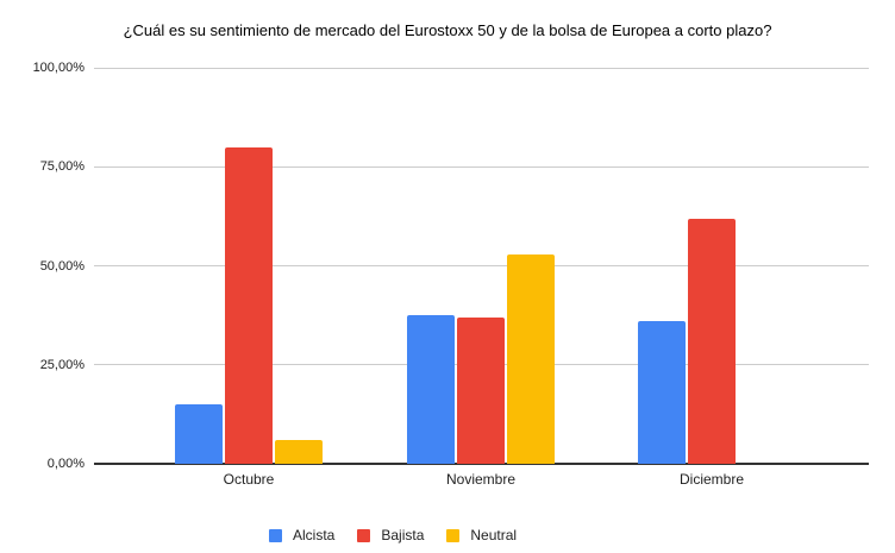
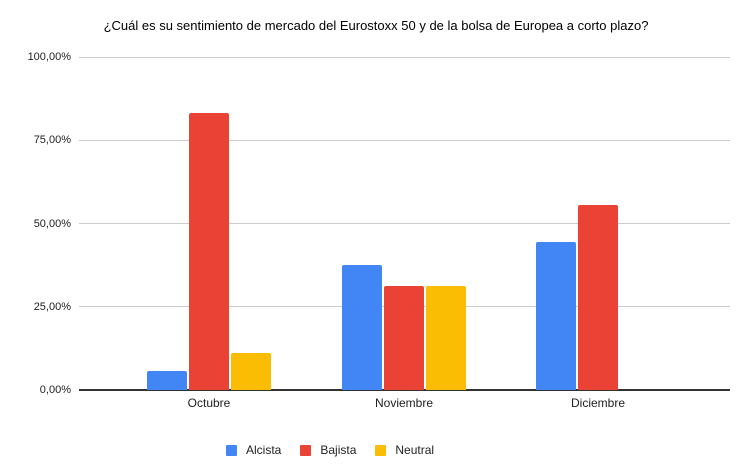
Alcista/Octubre: 15% -> 6%
Bajista/Octubre: 80% -> 83%
Neutral/Octubre: 6% -> 11%
Bajista/Noviembre: 37% -> 31%
Neutral/Noviembre: 53% -> 31%
Alcista/Diciembre: 36% -> 44%
Bajista/Diciembre: 62% -> 56%
